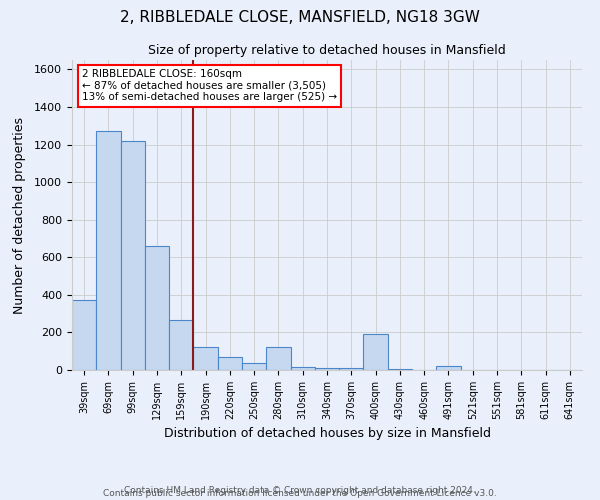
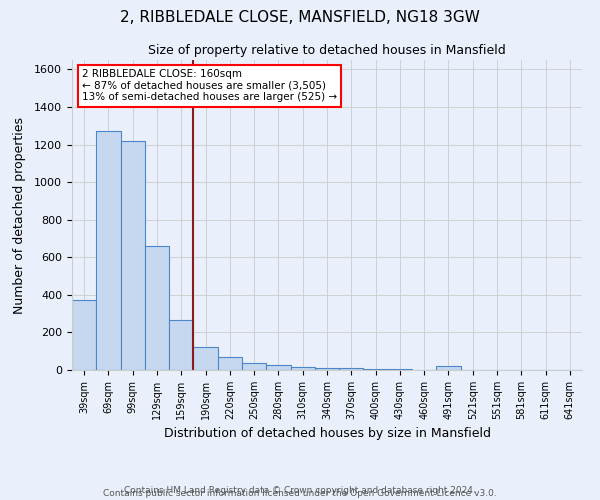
280sqm: 120 -> 20
400sqm: 190 -> 10
